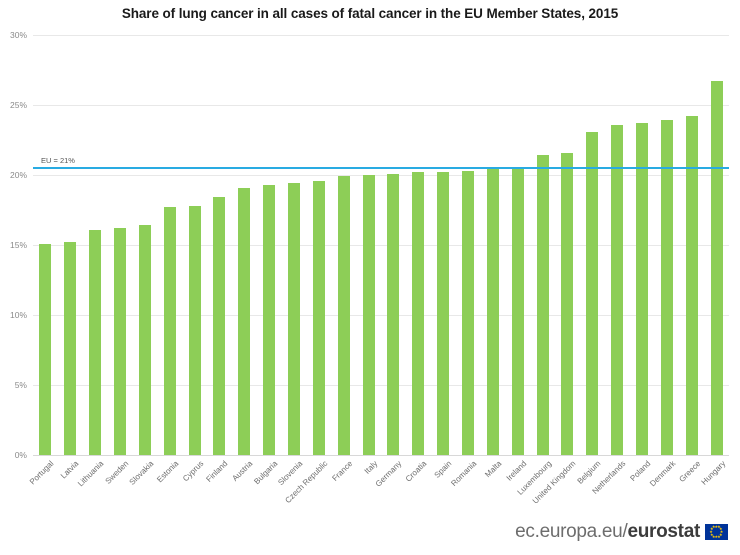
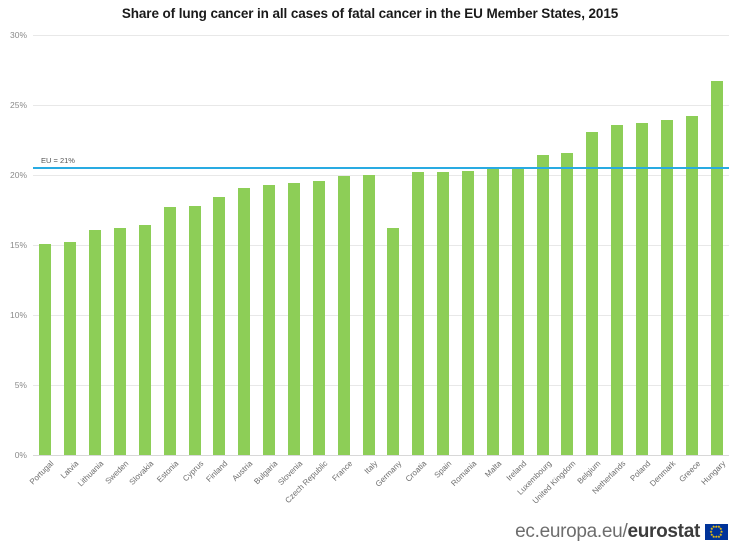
Germany: 20.1% -> 16.2%
